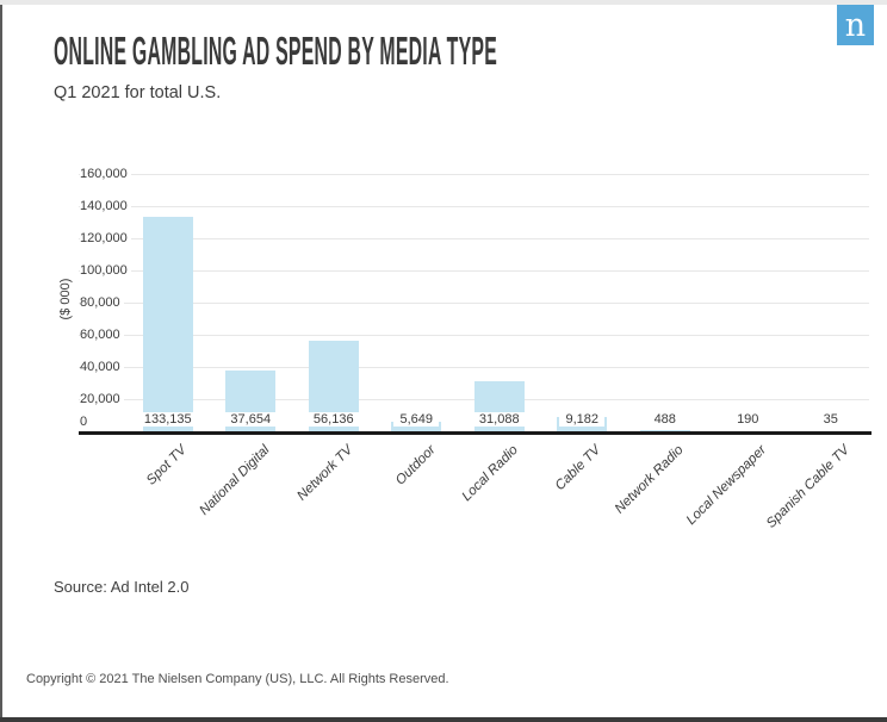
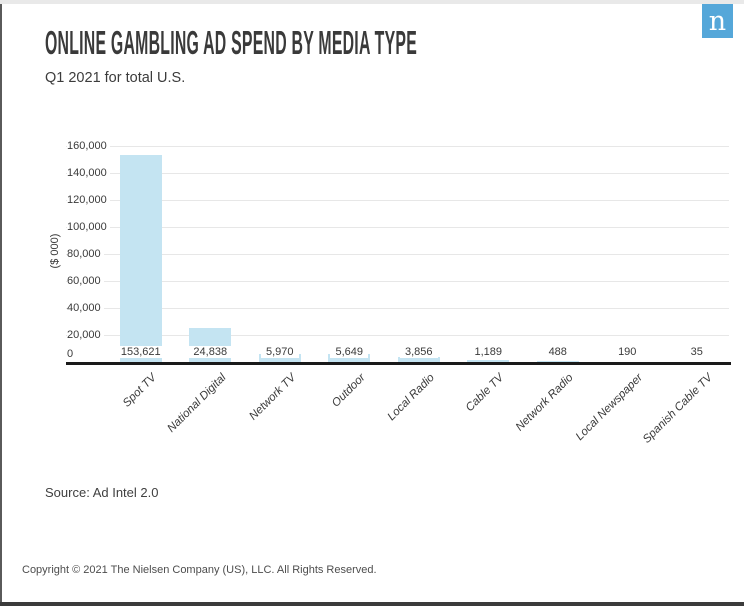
Spot TV: 133,135 -> 153,621
National Digital: 37,654 -> 24,838
Network TV: 56,136 -> 5,970
Local Radio: 31,088 -> 3,856
Cable TV: 9,182 -> 1,189
